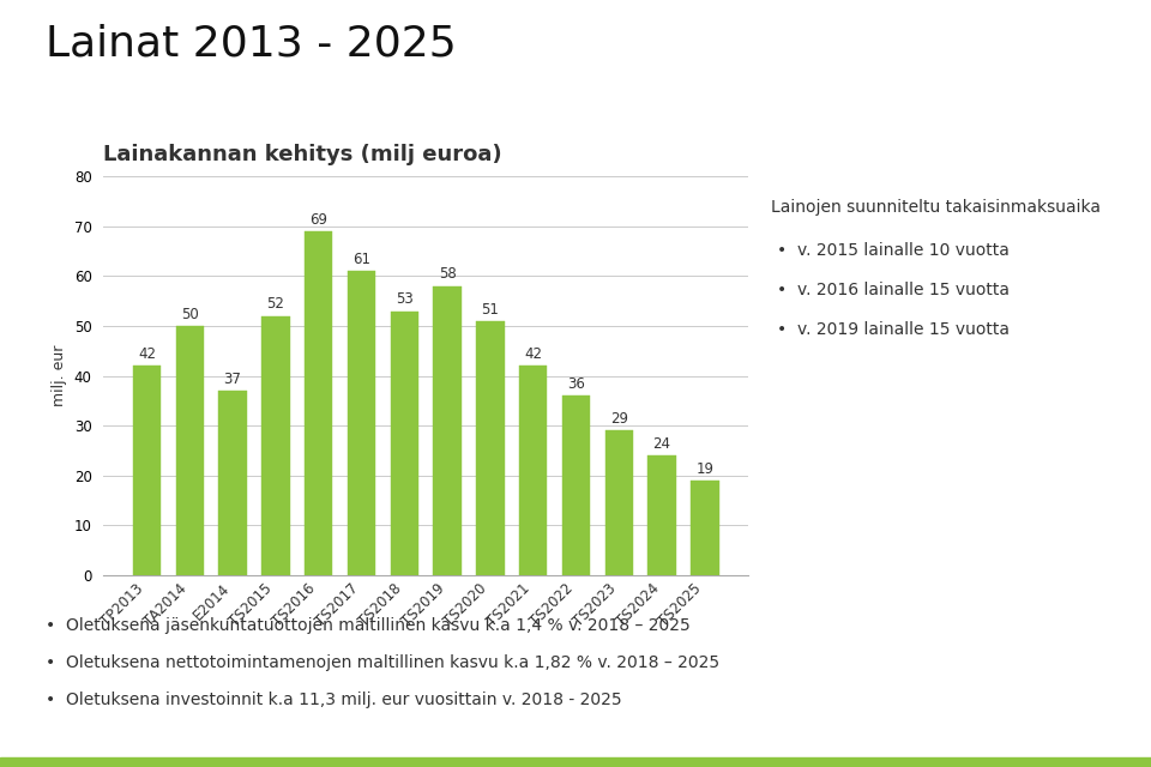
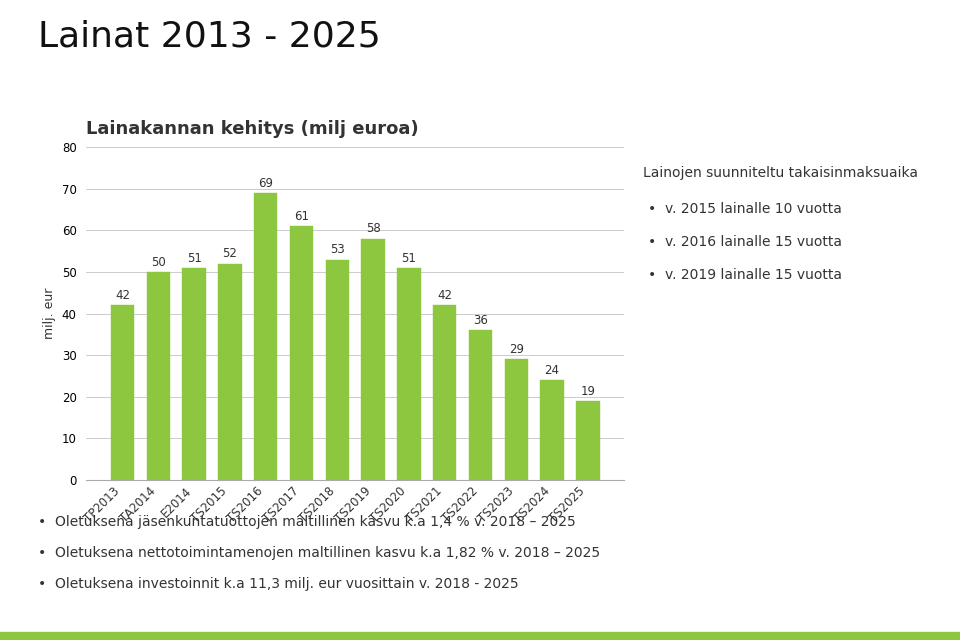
E2014: 37 -> 51
